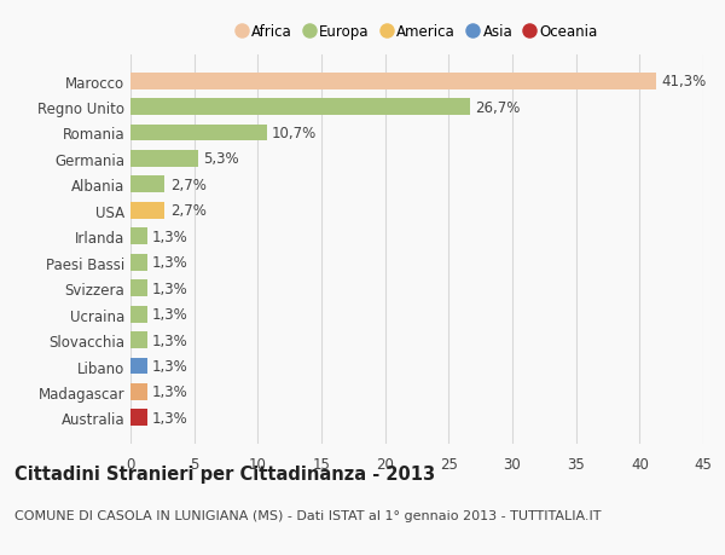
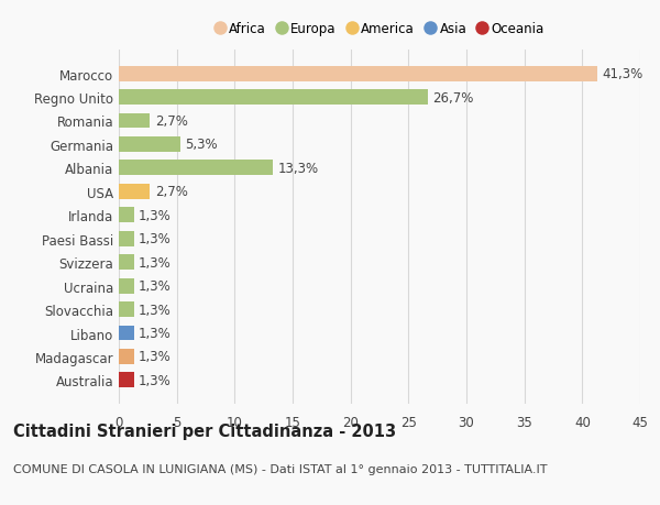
Romania: 10,7% -> 2,7%
Albania: 2,7% -> 13,3%
